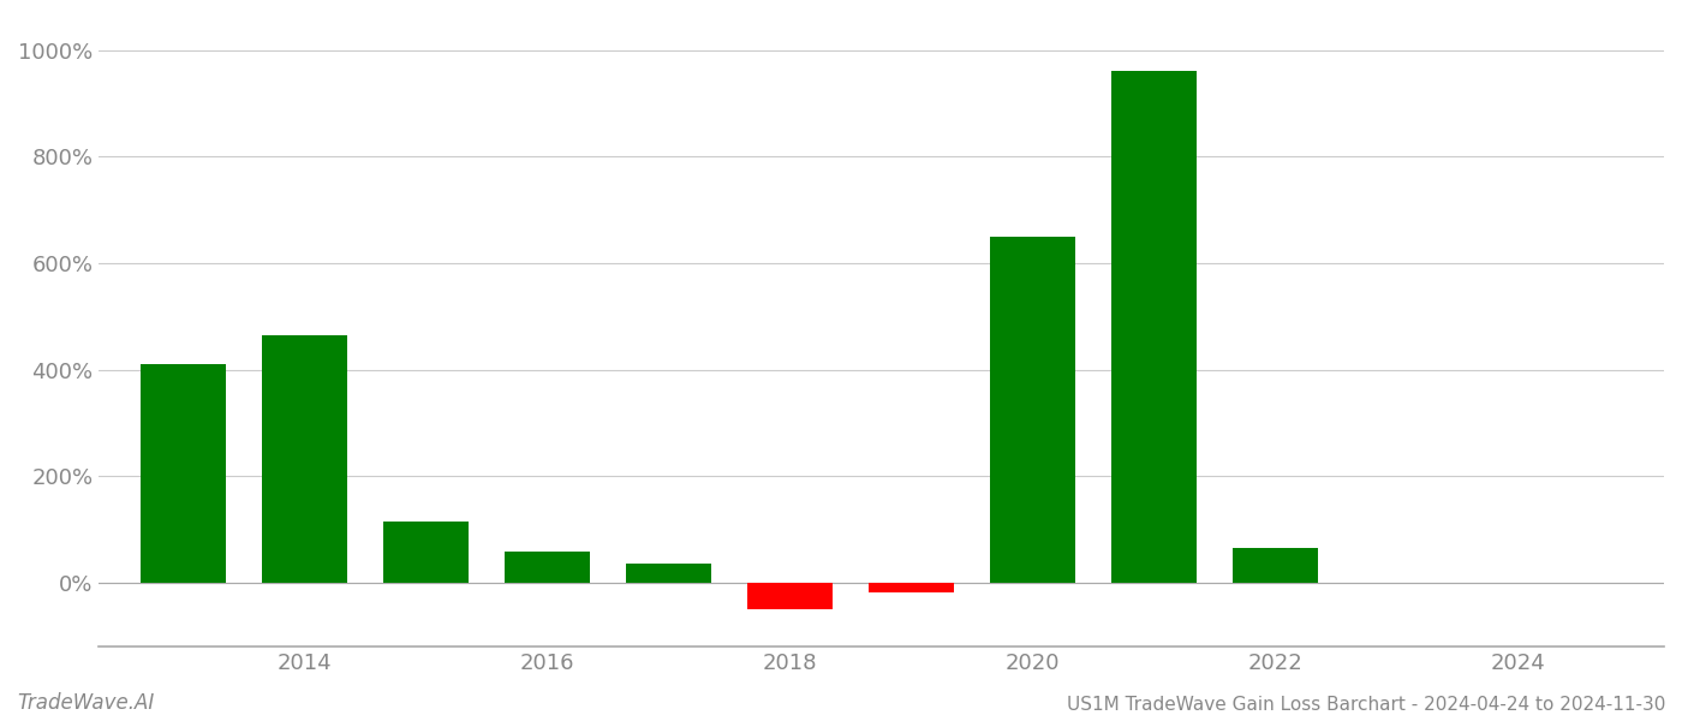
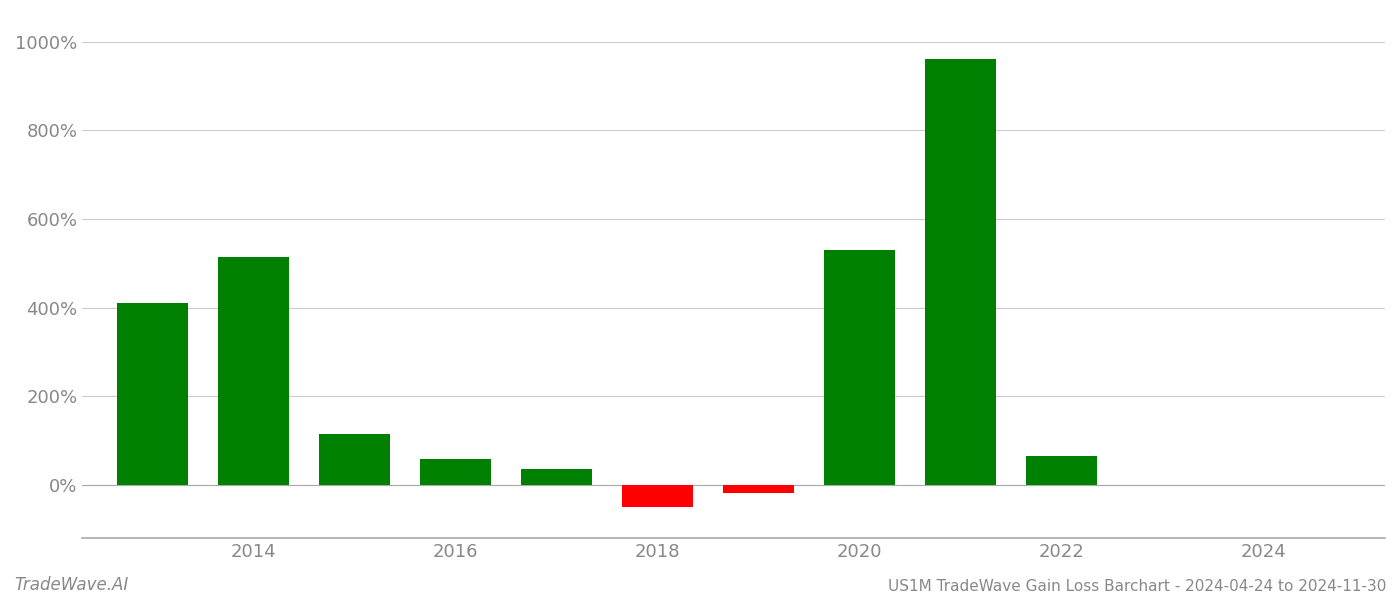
2014: 465% -> 515%
2020: 650% -> 530%
